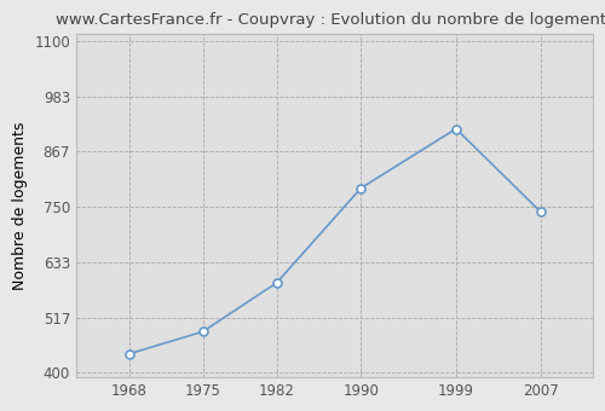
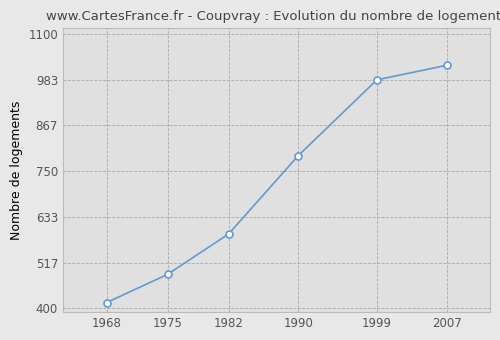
1968: 440 -> 415
1999: 915 -> 983
2007: 740 -> 1020
